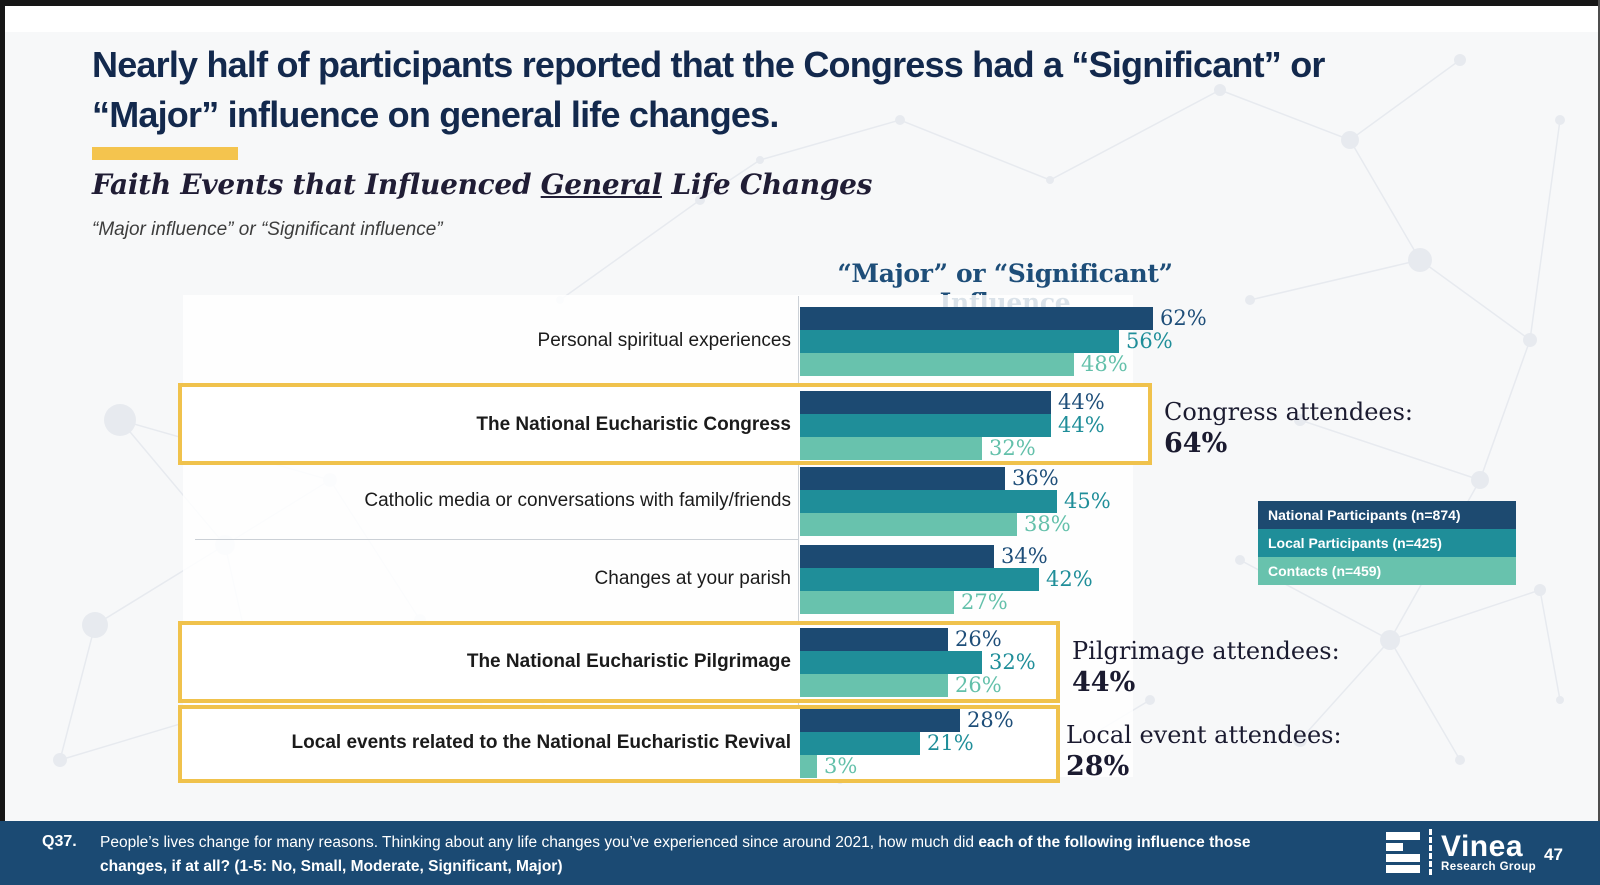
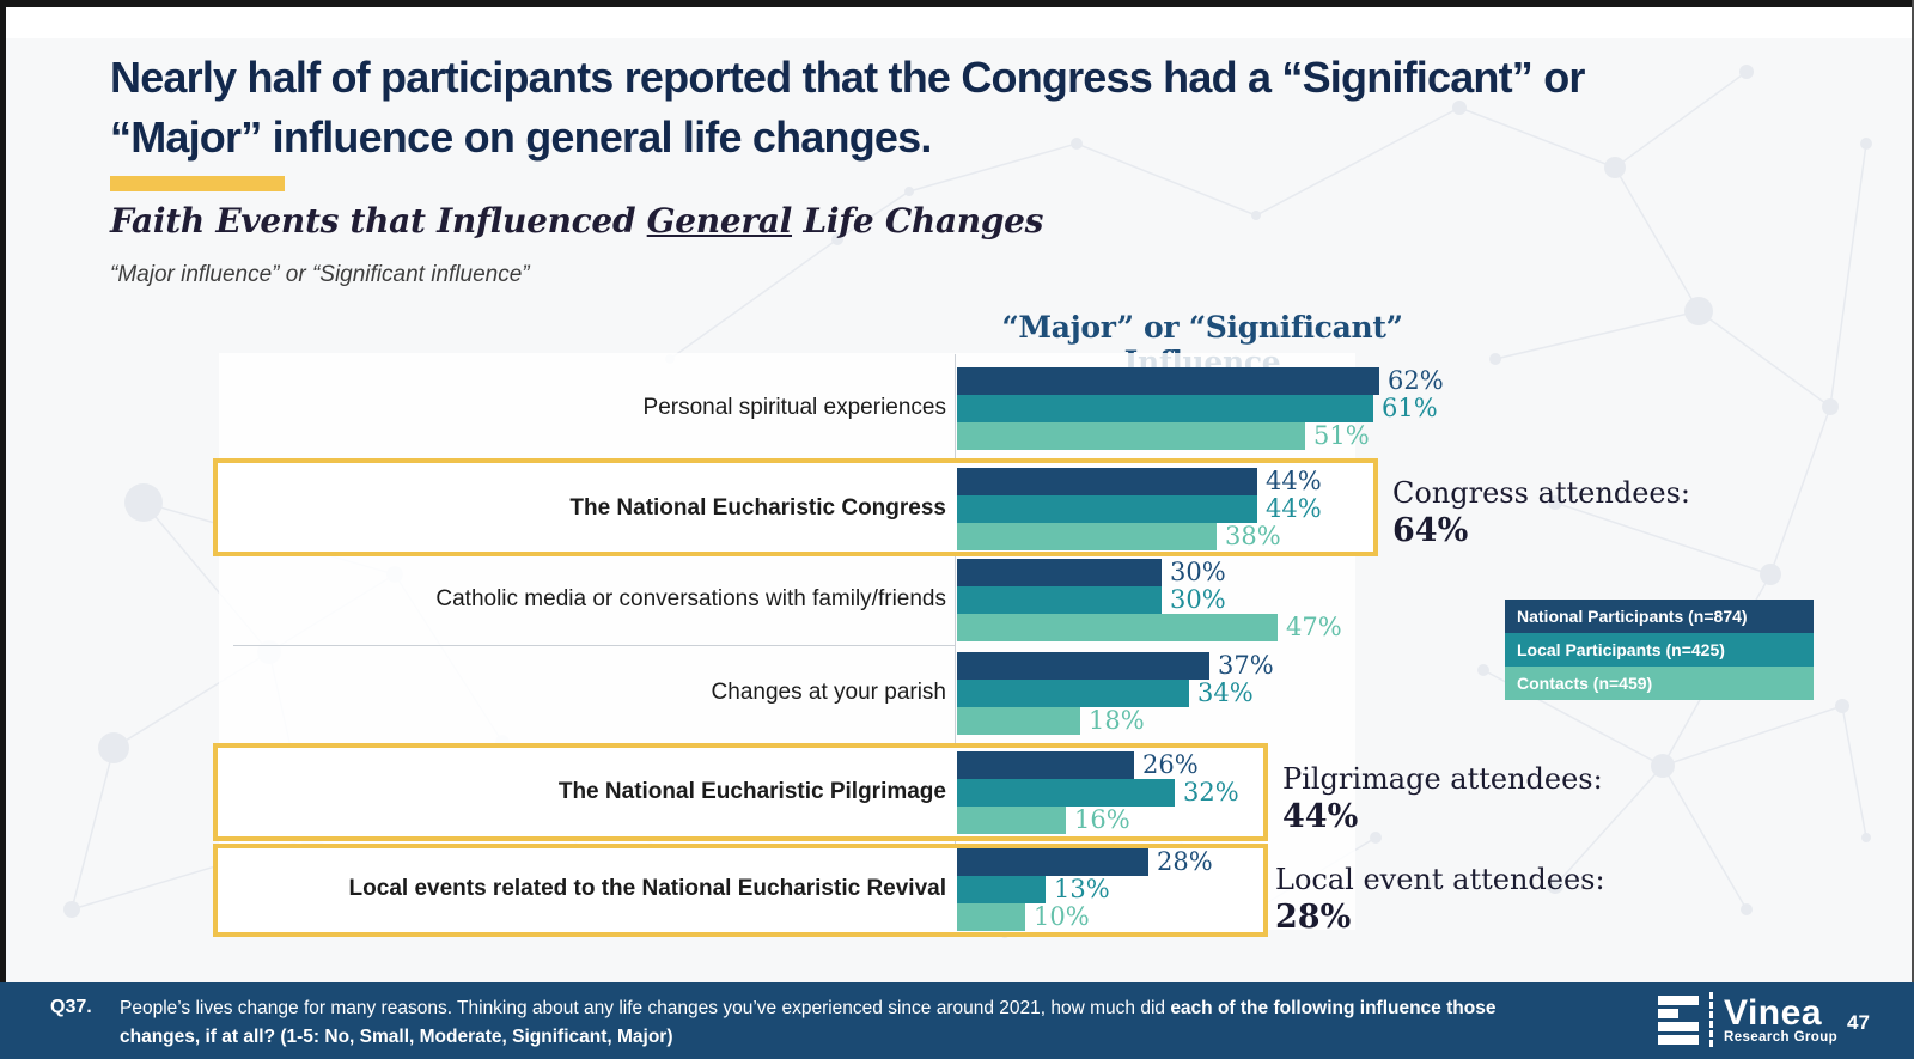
Local Participants (n=425)/Personal spiritual experiences: 56% -> 61%
Contacts (n=459)/Personal spiritual experiences: 48% -> 51%
Contacts (n=459)/The National Eucharistic Congress: 32% -> 38%
National Participants (n=874)/Catholic media or conversations with family/friends: 36% -> 30%
Local Participants (n=425)/Catholic media or conversations with family/friends: 45% -> 30%
Contacts (n=459)/Catholic media or conversations with family/friends: 38% -> 47%
National Participants (n=874)/Changes at your parish: 34% -> 37%
Local Participants (n=425)/Changes at your parish: 42% -> 34%
Contacts (n=459)/Changes at your parish: 27% -> 18%
Contacts (n=459)/The National Eucharistic Pilgrimage: 26% -> 16%
Local Participants (n=425)/Local events related to the National Eucharistic Revival: 21% -> 13%
Contacts (n=459)/Local events related to the National Eucharistic Revival: 3% -> 10%
